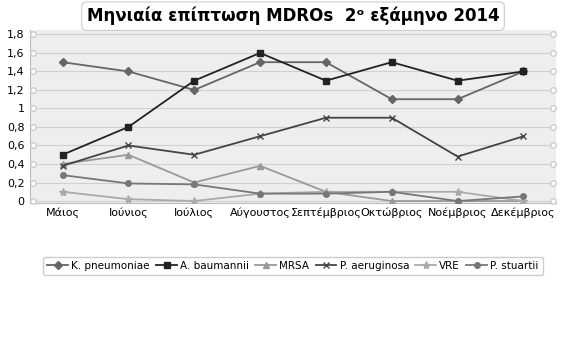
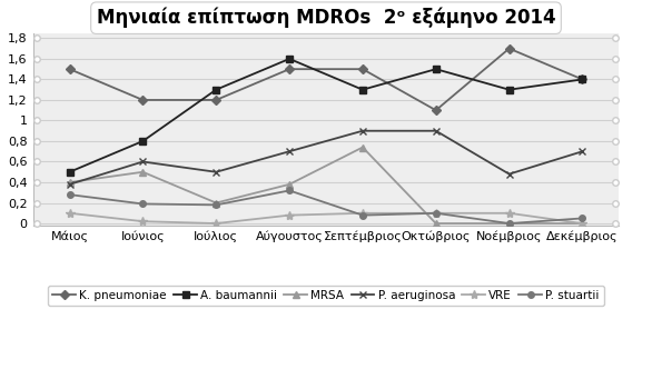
K. pneumoniae/Ιούνιος: 1,4 -> 1,2
P. stuartii/Αύγουστος: 0,08 -> 0,32
MRSA/Σεπτέμβριος: 0,10 -> 0,74
K. pneumoniae/Νοέμβριος: 1,1 -> 1,7
